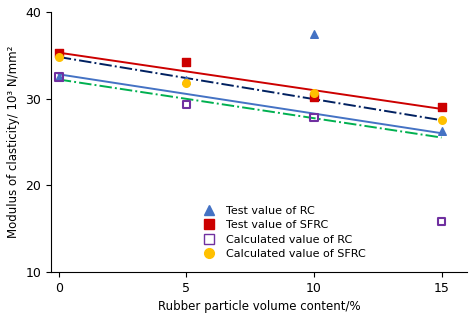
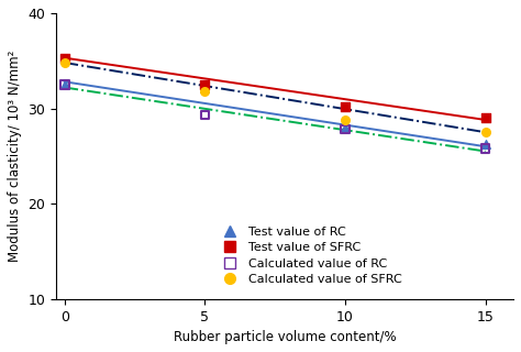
Test value of SFRC/5: 34.2 -> 32.5
Test value of RC/10: 37.4 -> 28.0
Calculated value of SFRC/10: 30.6 -> 28.8
Calculated value of RC/15: 15.8 -> 25.8
